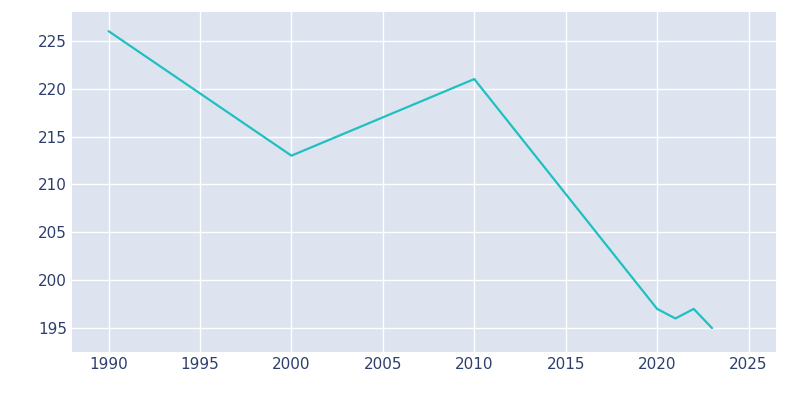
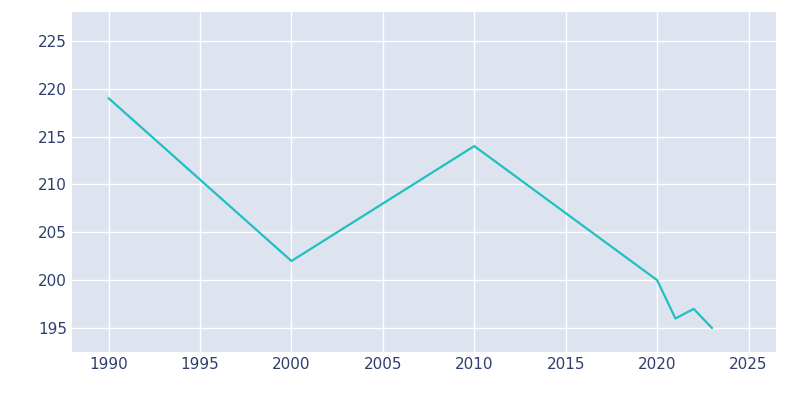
1990: 226 -> 219
2000: 213 -> 202
2010: 221 -> 214
2020: 197 -> 200
